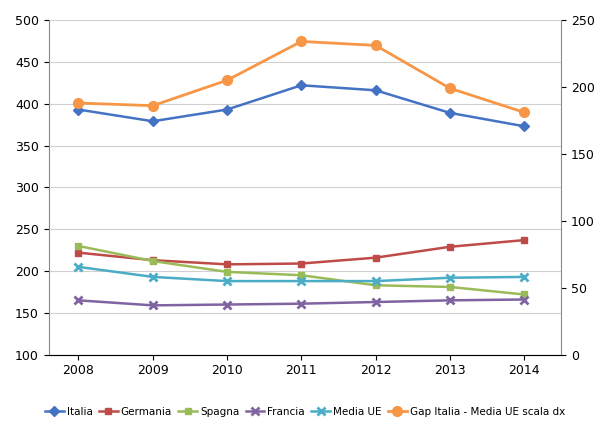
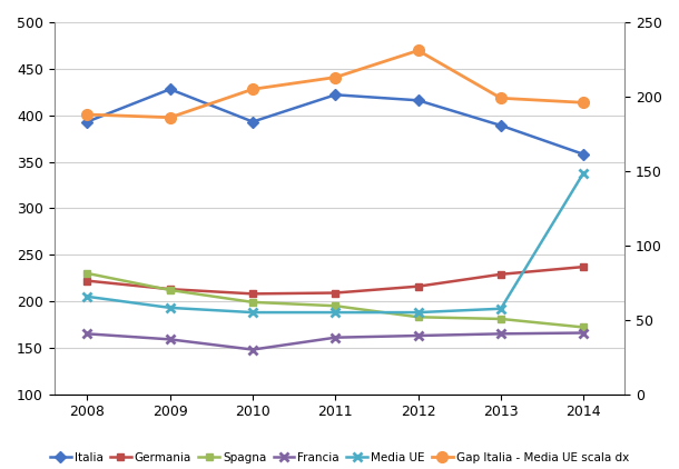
Italia/2009: 379 -> 428
Francia/2010: 160 -> 148
Gap Italia - Media UE scala dx/2011: 234 -> 213
Italia/2014: 373 -> 358
Media UE/2014: 193 -> 338
Gap Italia - Media UE scala dx/2014: 181 -> 196
